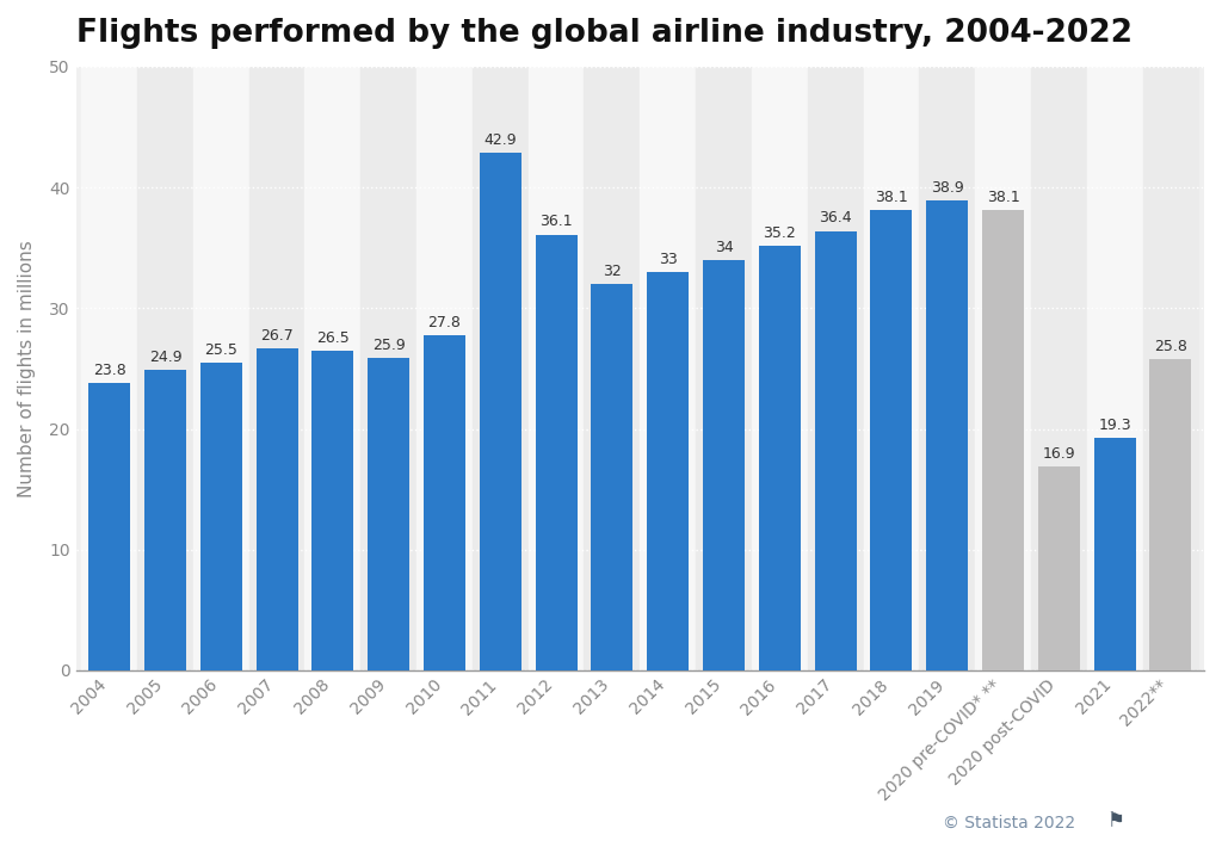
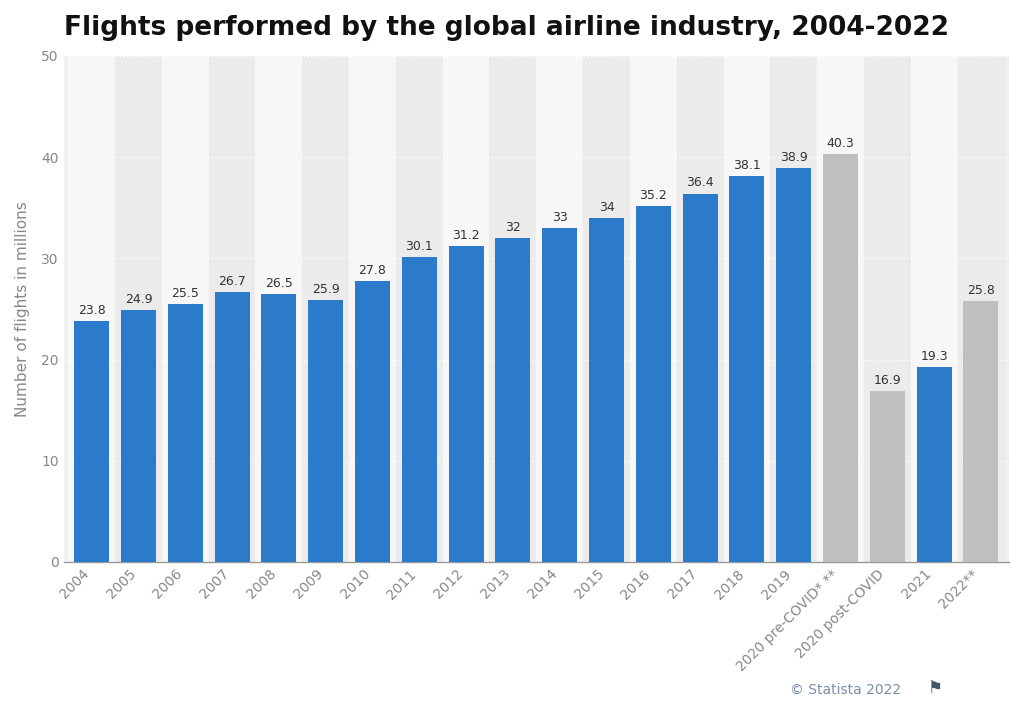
2011: 42.9 -> 30.1
2012: 36.1 -> 31.2
2020 pre-COVID* **: 38.1 -> 40.3
